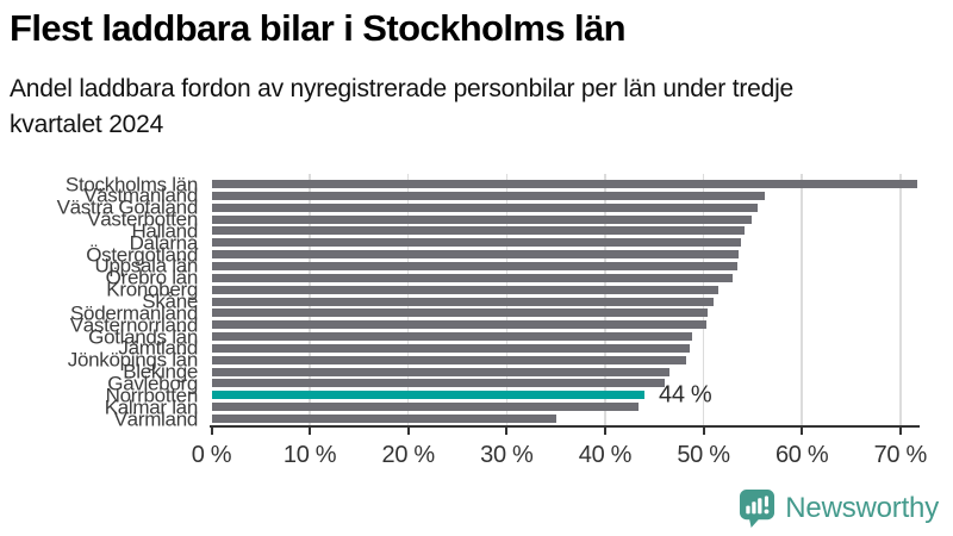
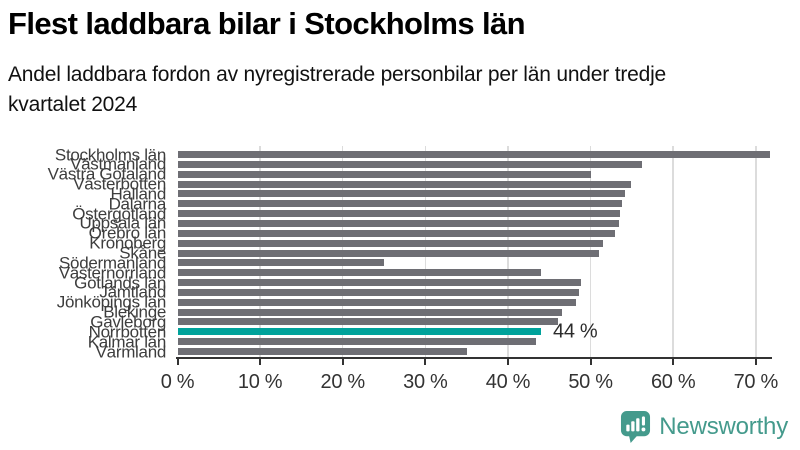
Västra Götaland: 56% -> 50%
Södermanland: 50% -> 25%
Västernorrland: 50% -> 44%
